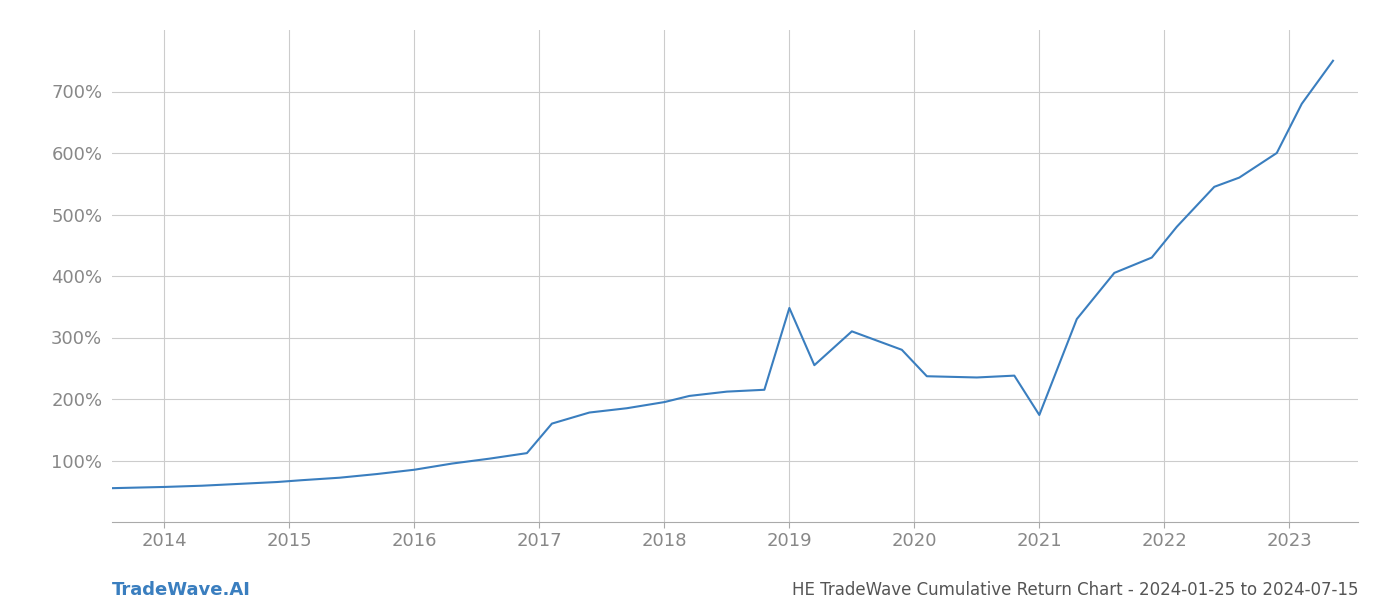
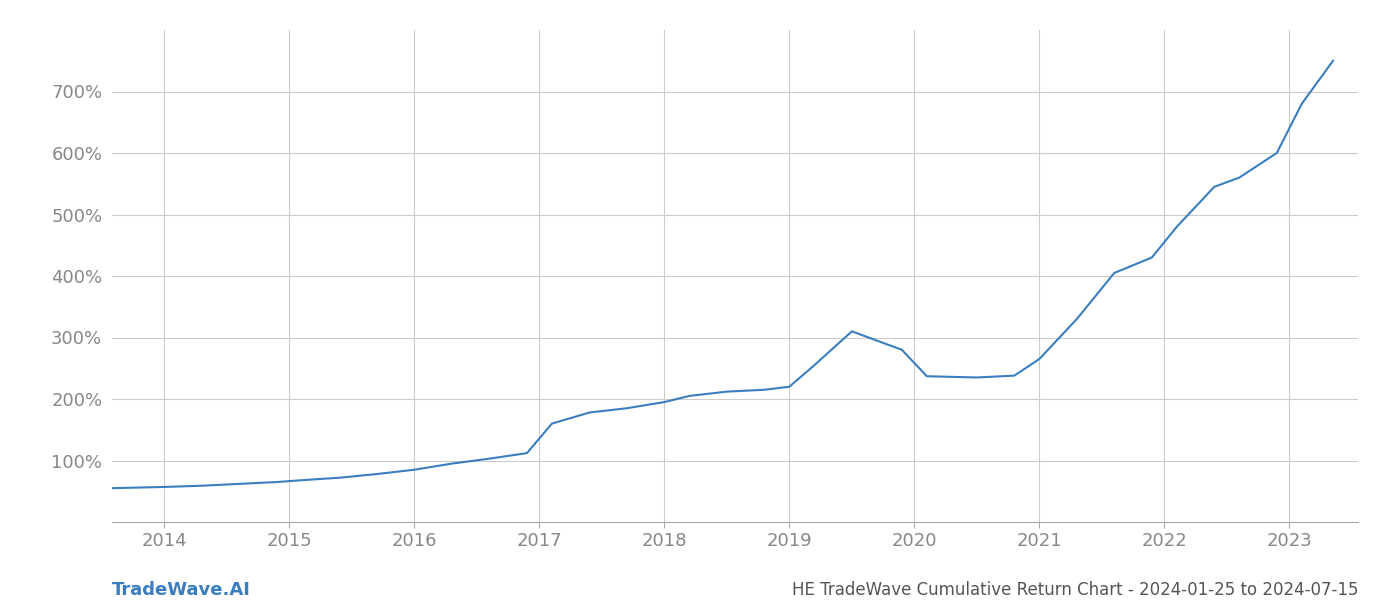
2019: 348% -> 220%
2021: 174% -> 265%
